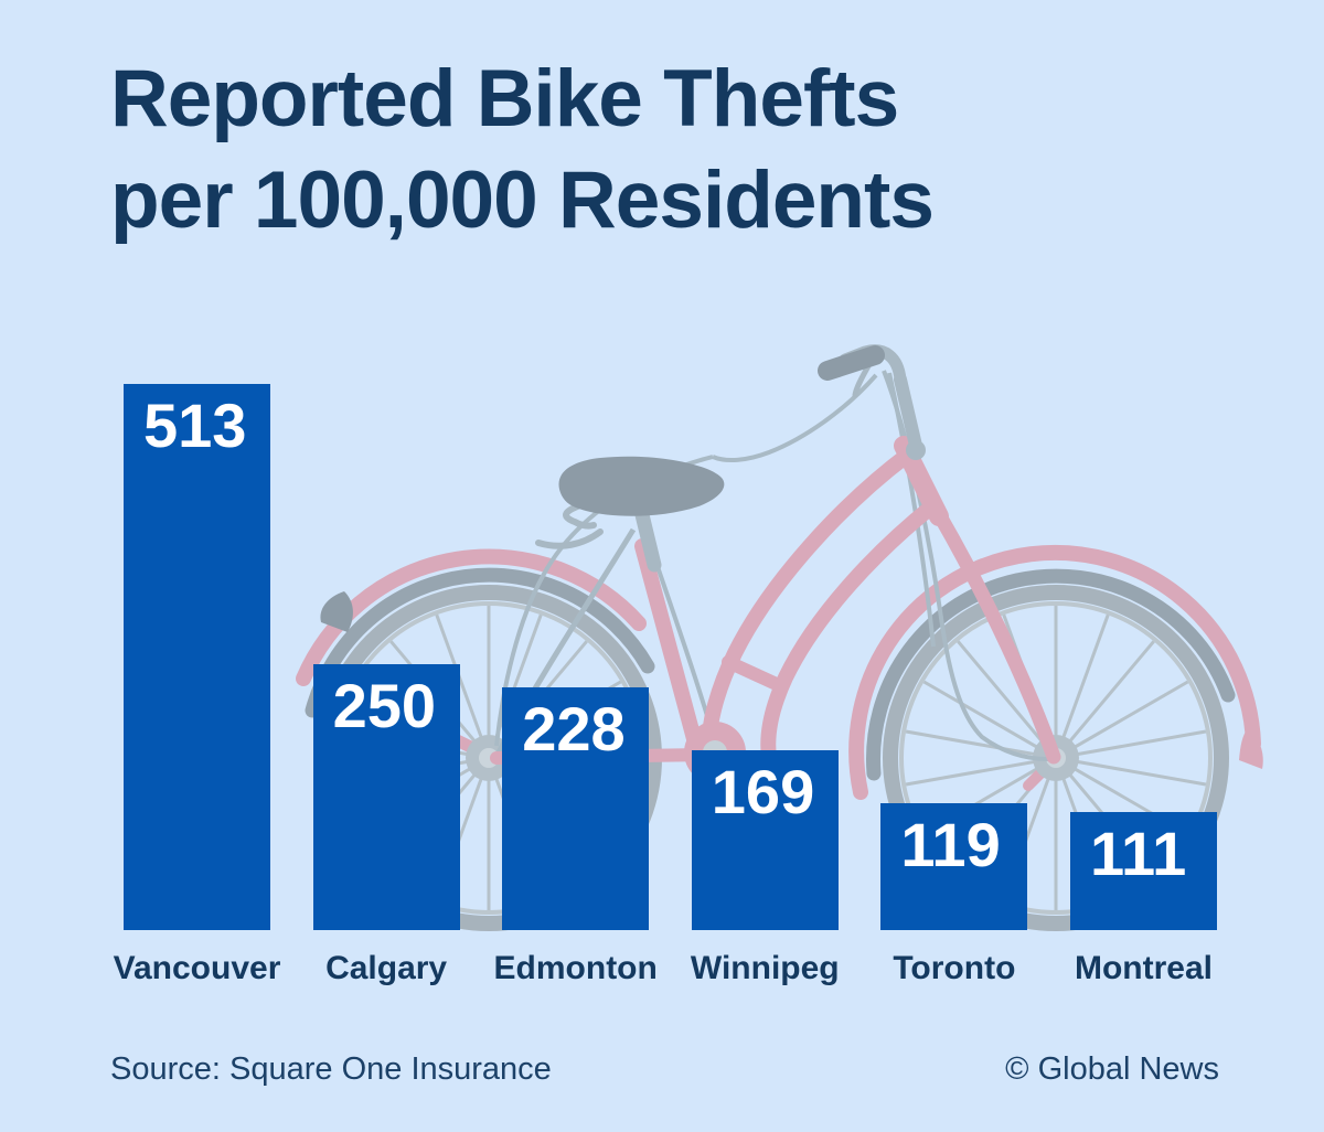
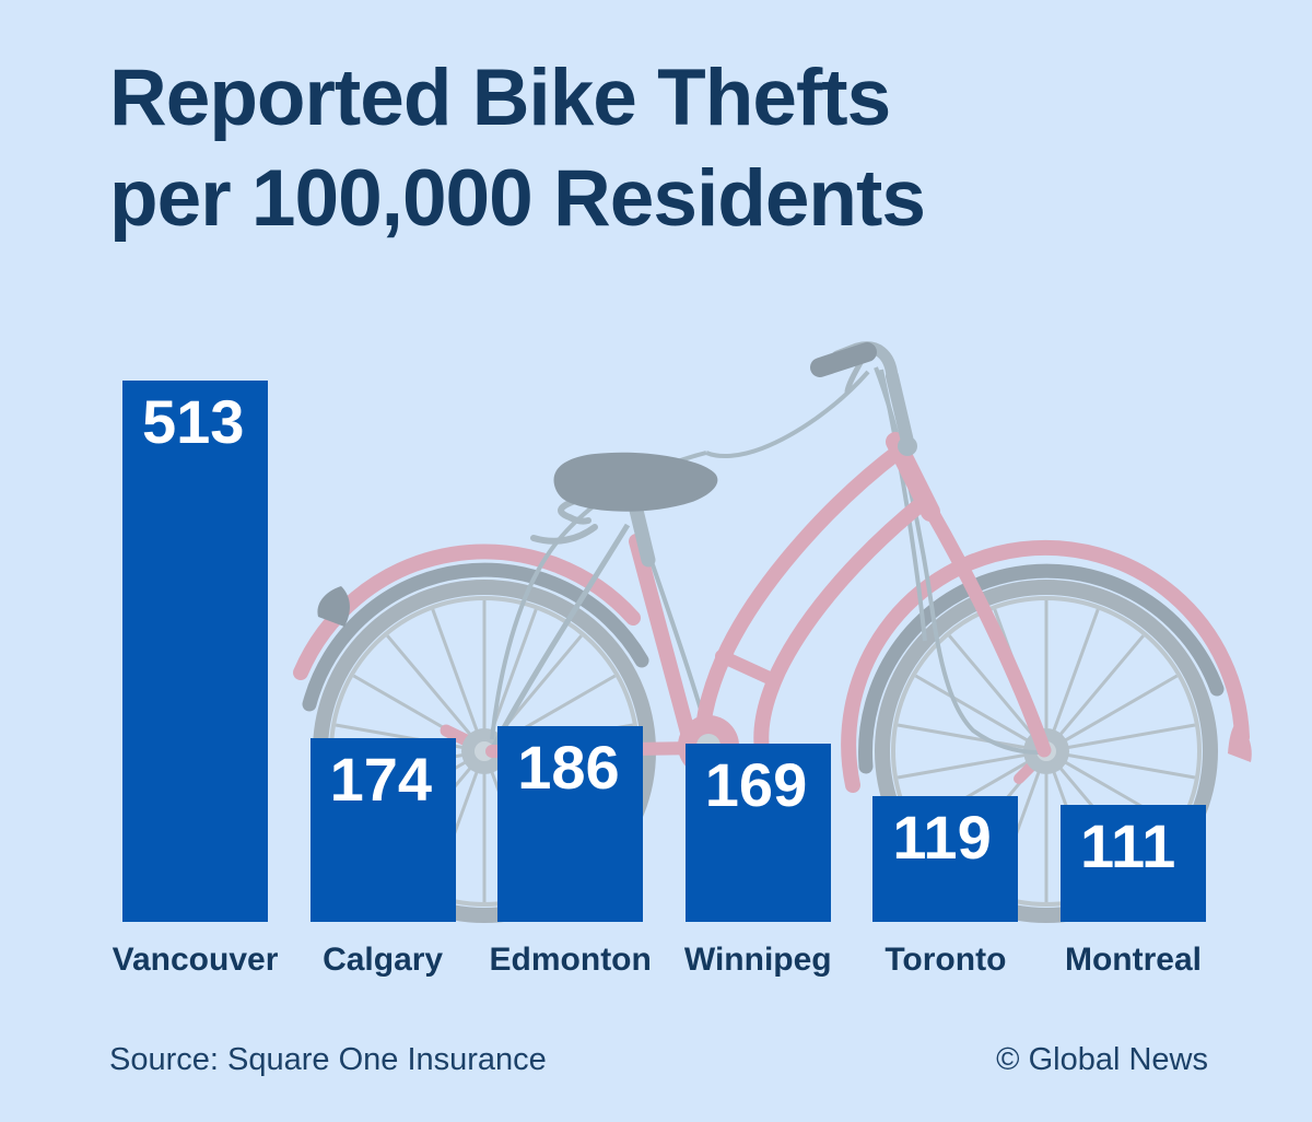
Calgary: 250 -> 174
Edmonton: 228 -> 186
